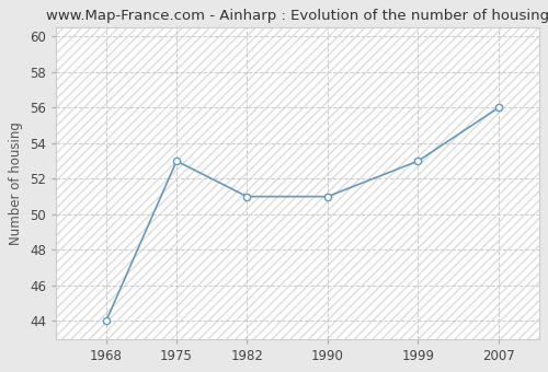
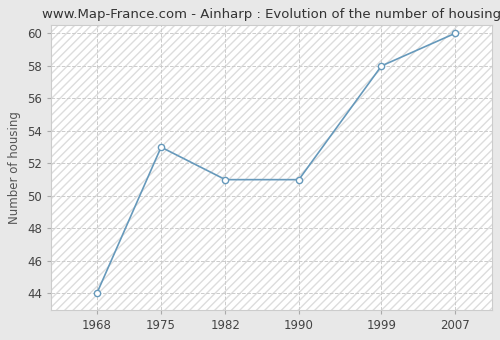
1999: 53 -> 58
2007: 56 -> 60
